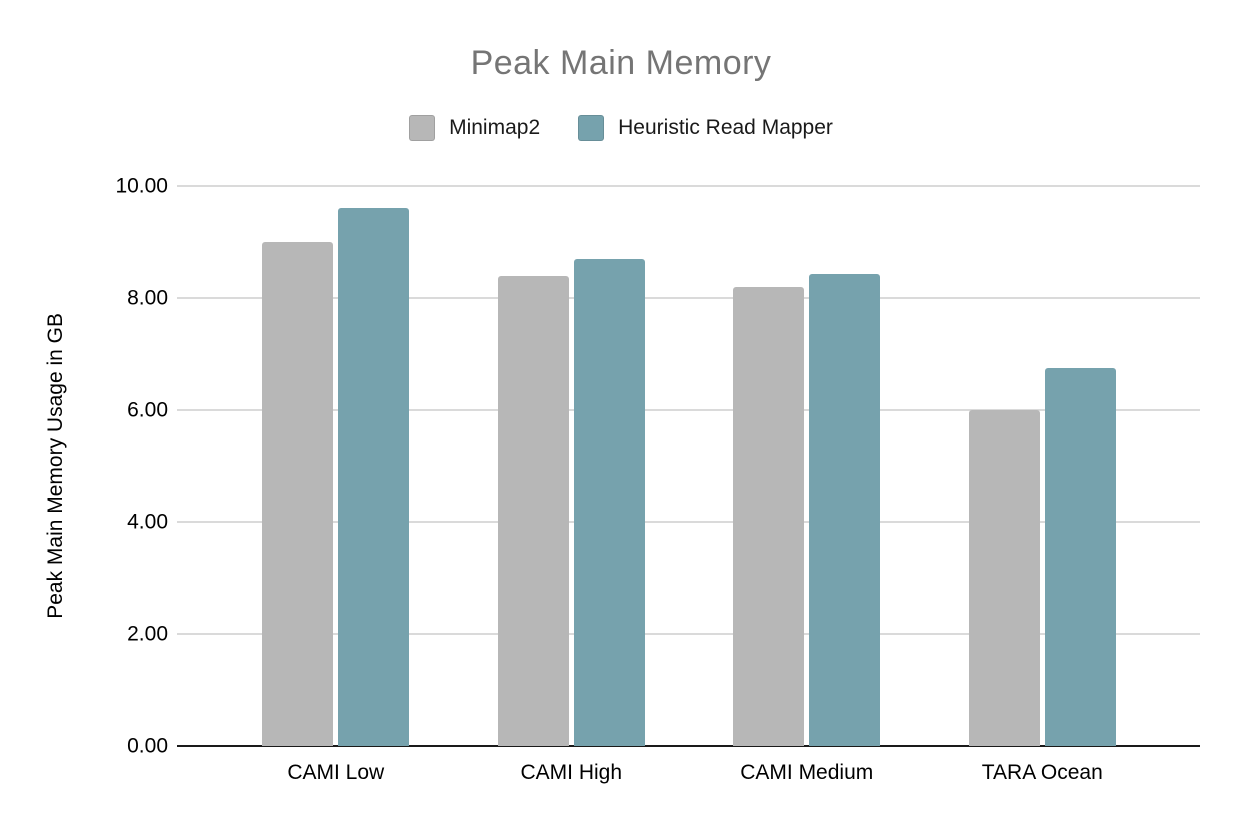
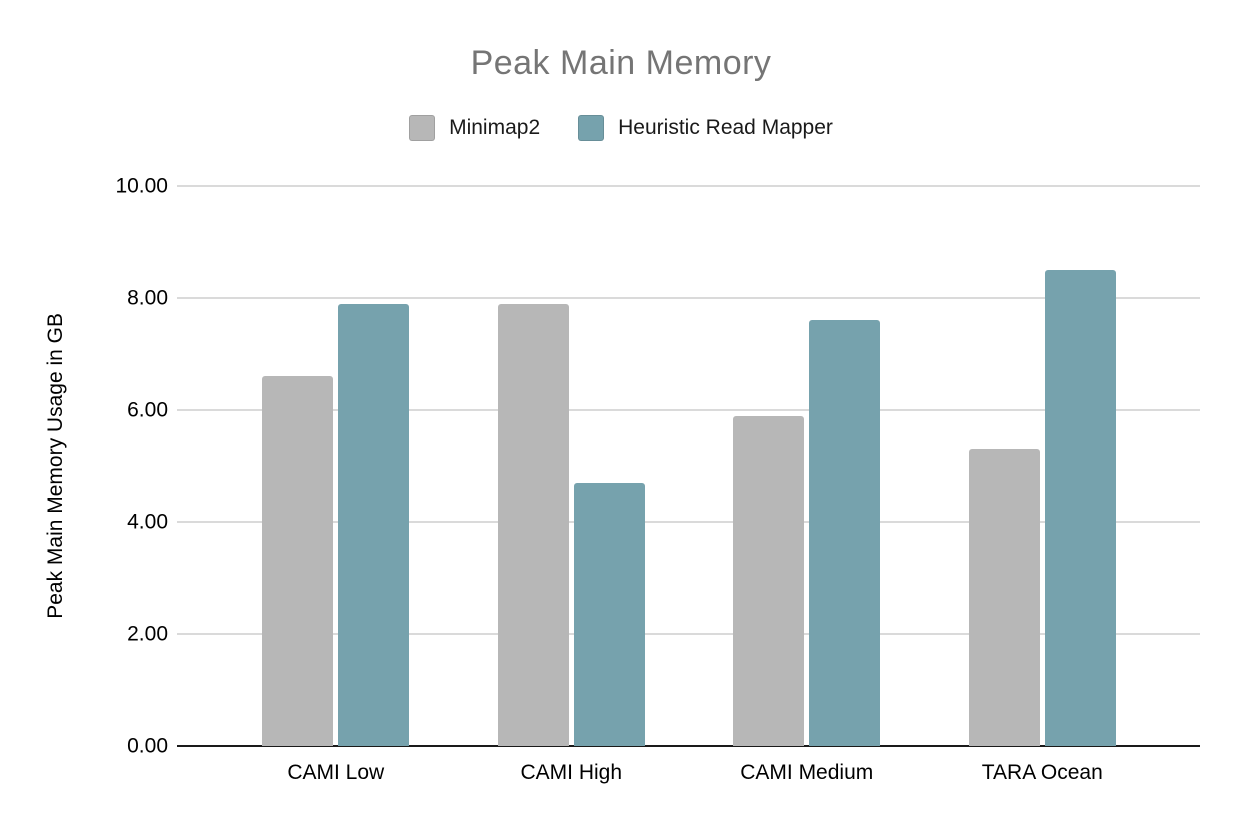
Minimap2/CAMI Low: 9.0 -> 6.6
Heuristic Read Mapper/CAMI Low: 9.6 -> 7.9
Minimap2/CAMI High: 8.4 -> 7.9
Heuristic Read Mapper/CAMI High: 8.7 -> 4.7
Minimap2/CAMI Medium: 8.2 -> 5.9
Heuristic Read Mapper/CAMI Medium: 8.4 -> 7.6
Minimap2/TARA Ocean: 6.0 -> 5.3
Heuristic Read Mapper/TARA Ocean: 6.8 -> 8.5
